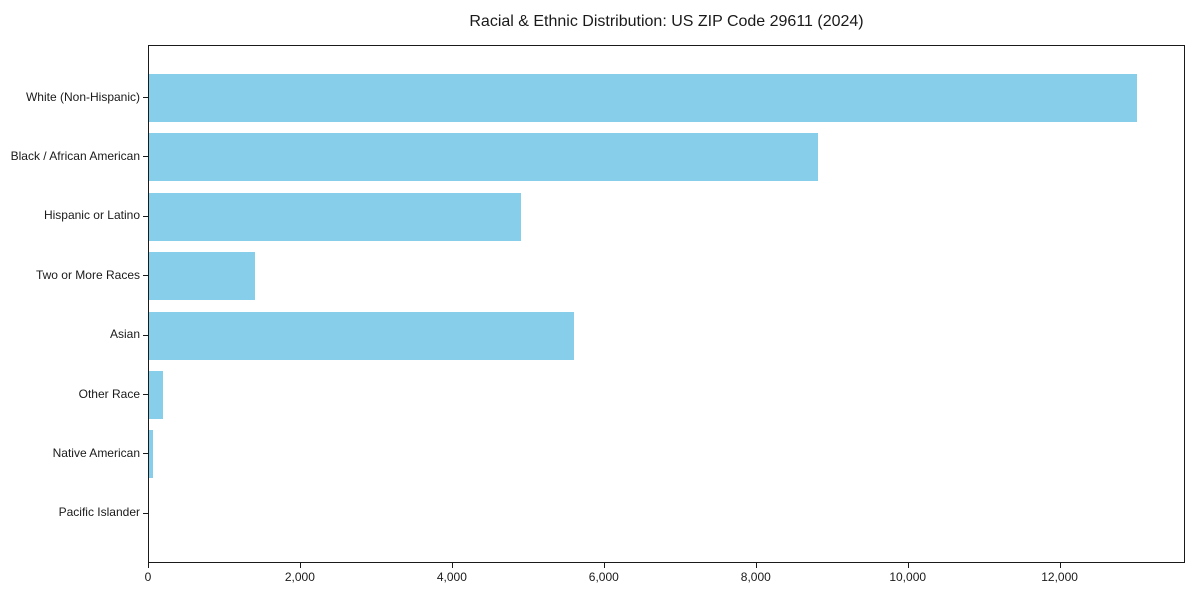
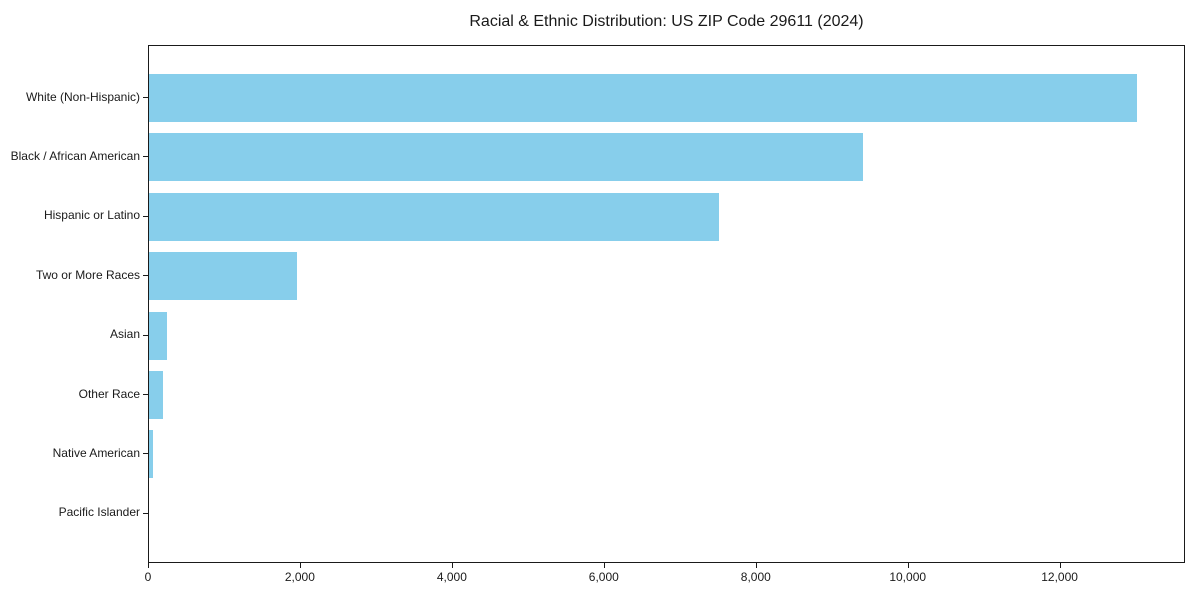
Black / African American: 8800 -> 9400
Hispanic or Latino: 4900 -> 7500
Two or More Races: 1400 -> 2000
Asian: 5600 -> 200
